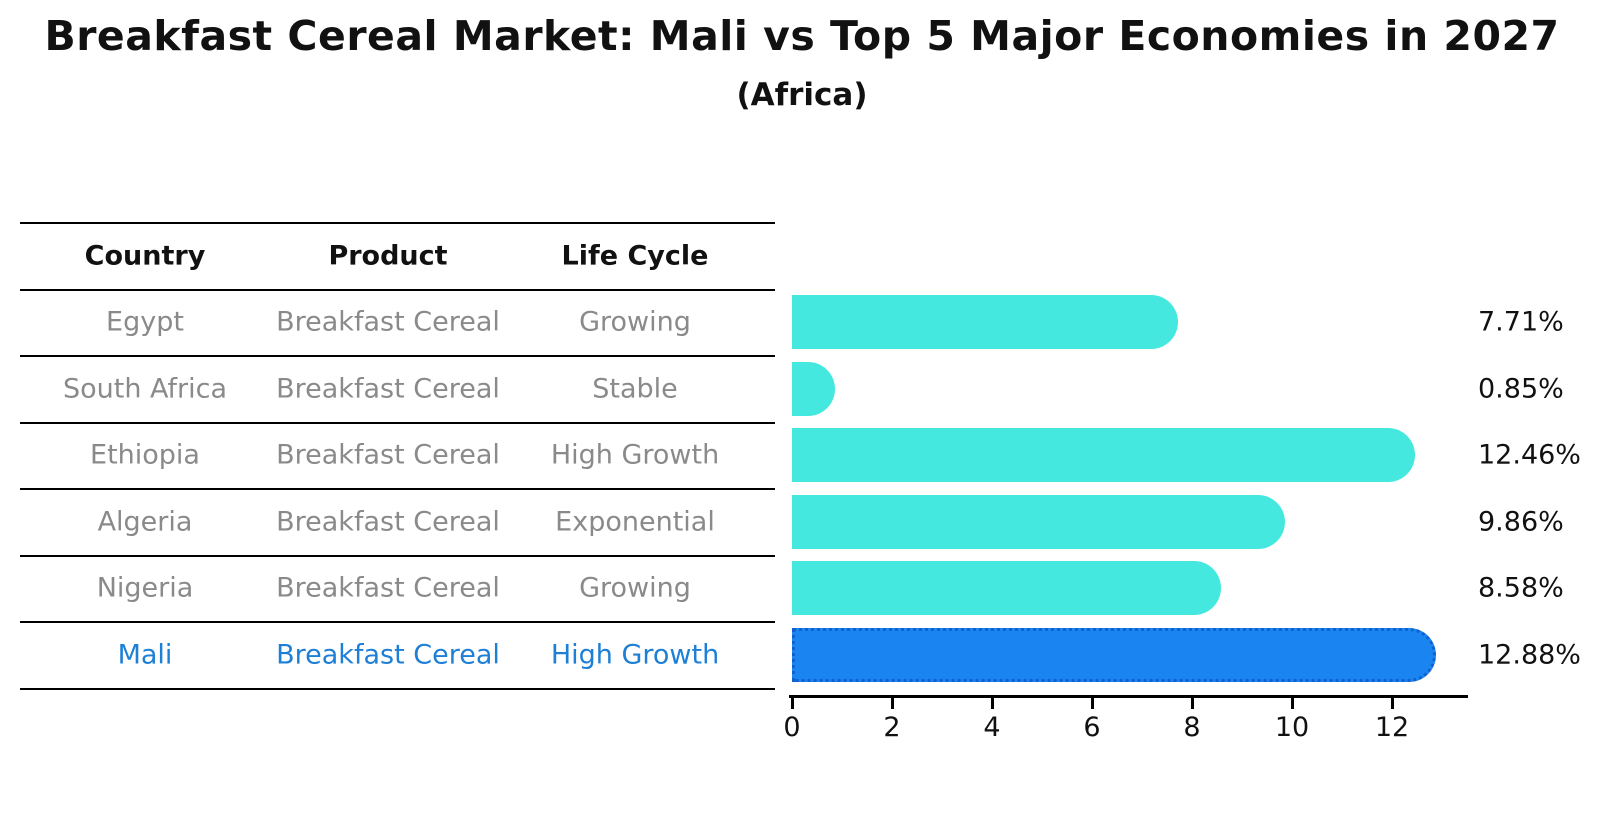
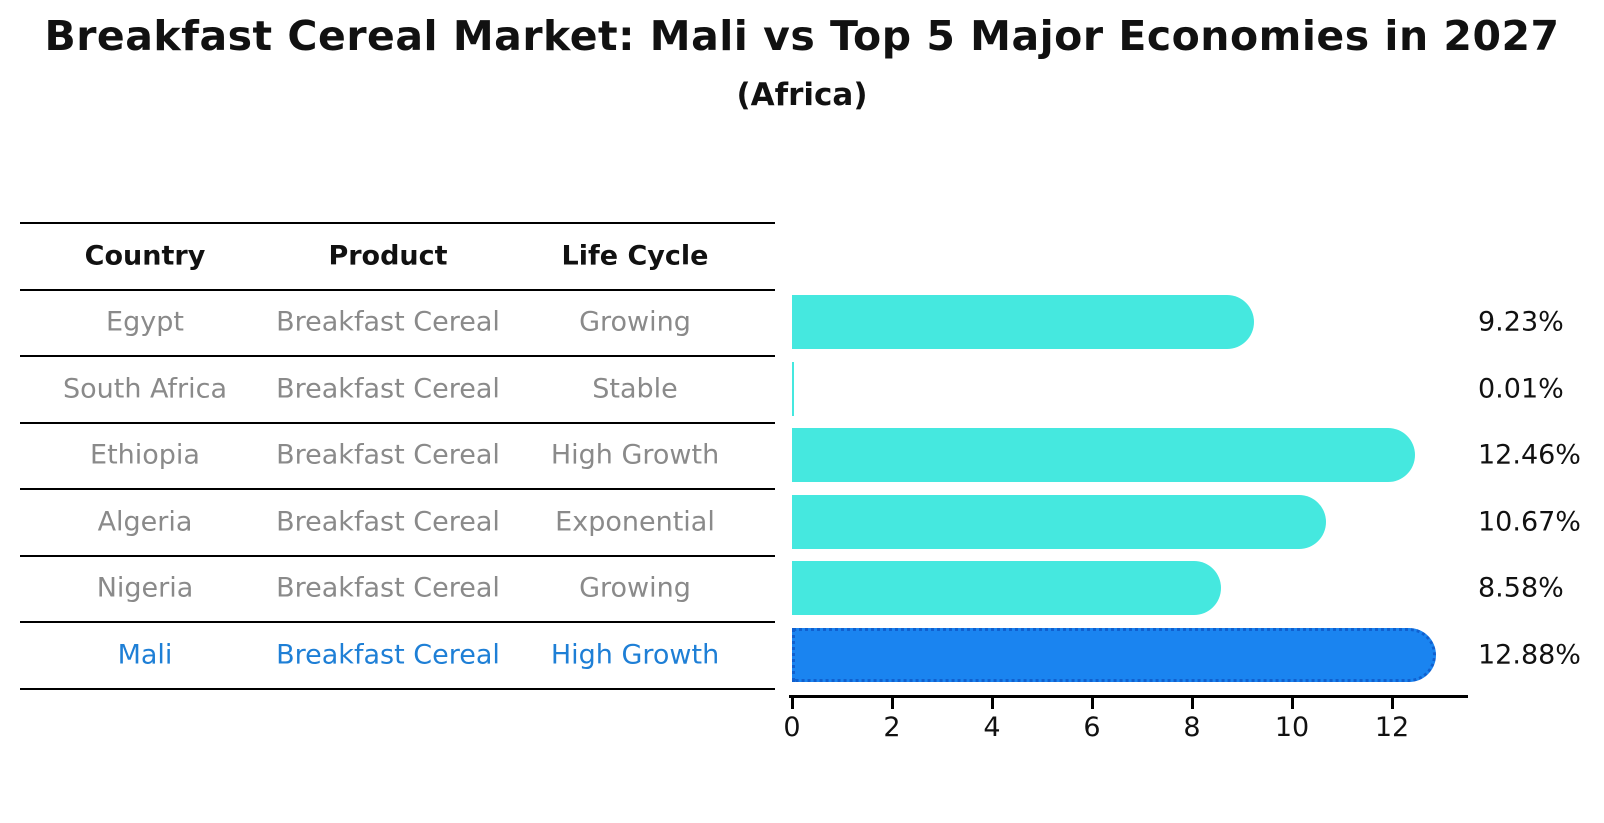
Egypt: 7.71% -> 9.23%
South Africa: 0.85% -> 0.01%
Algeria: 9.86% -> 10.67%
